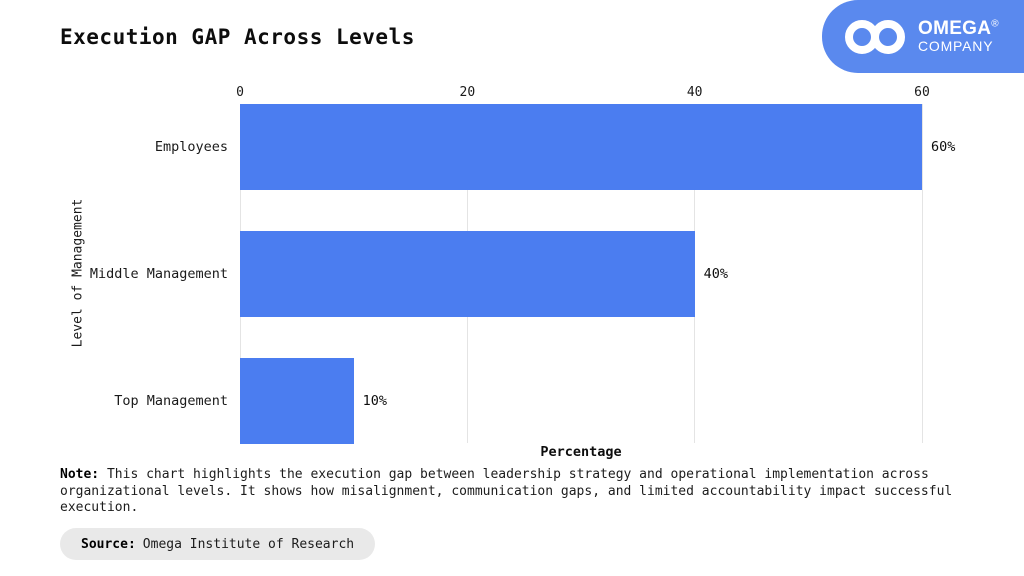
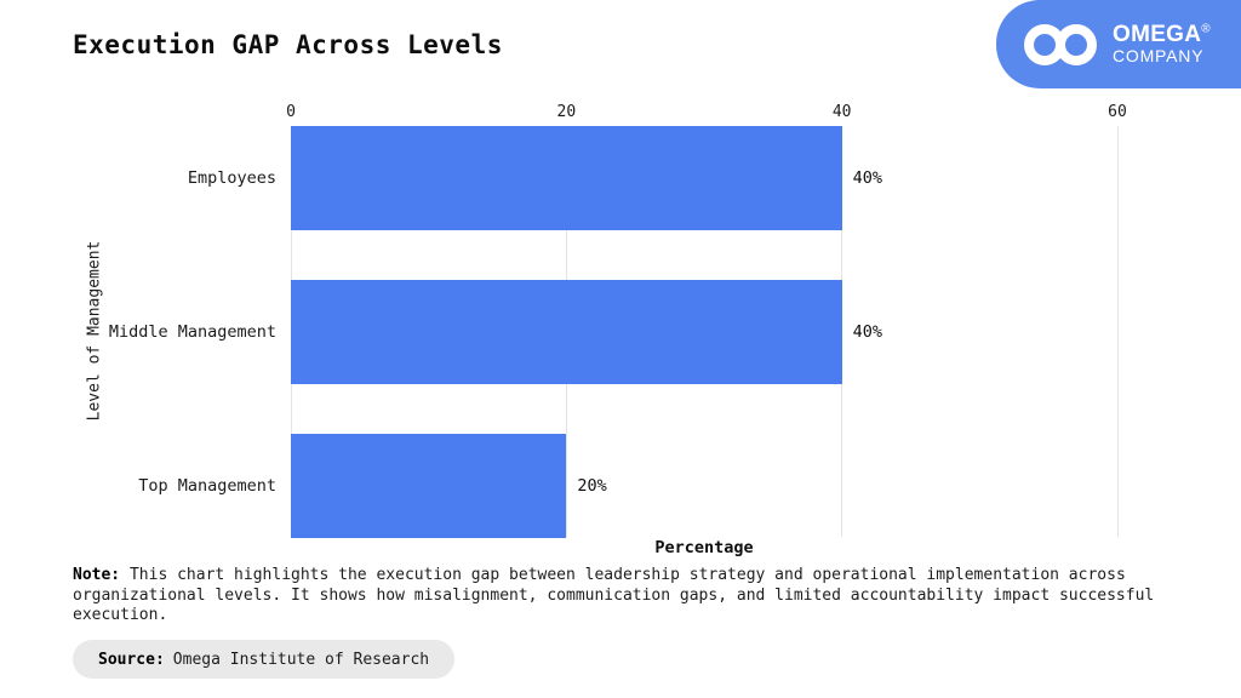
Employees: 60% -> 40%
Top Management: 10% -> 20%
